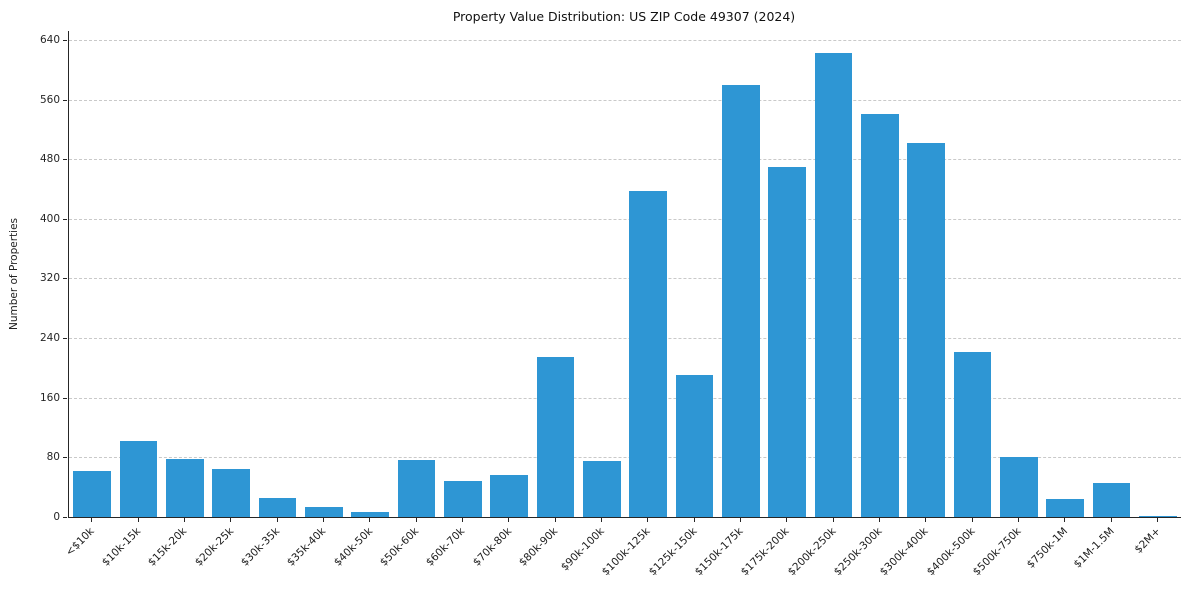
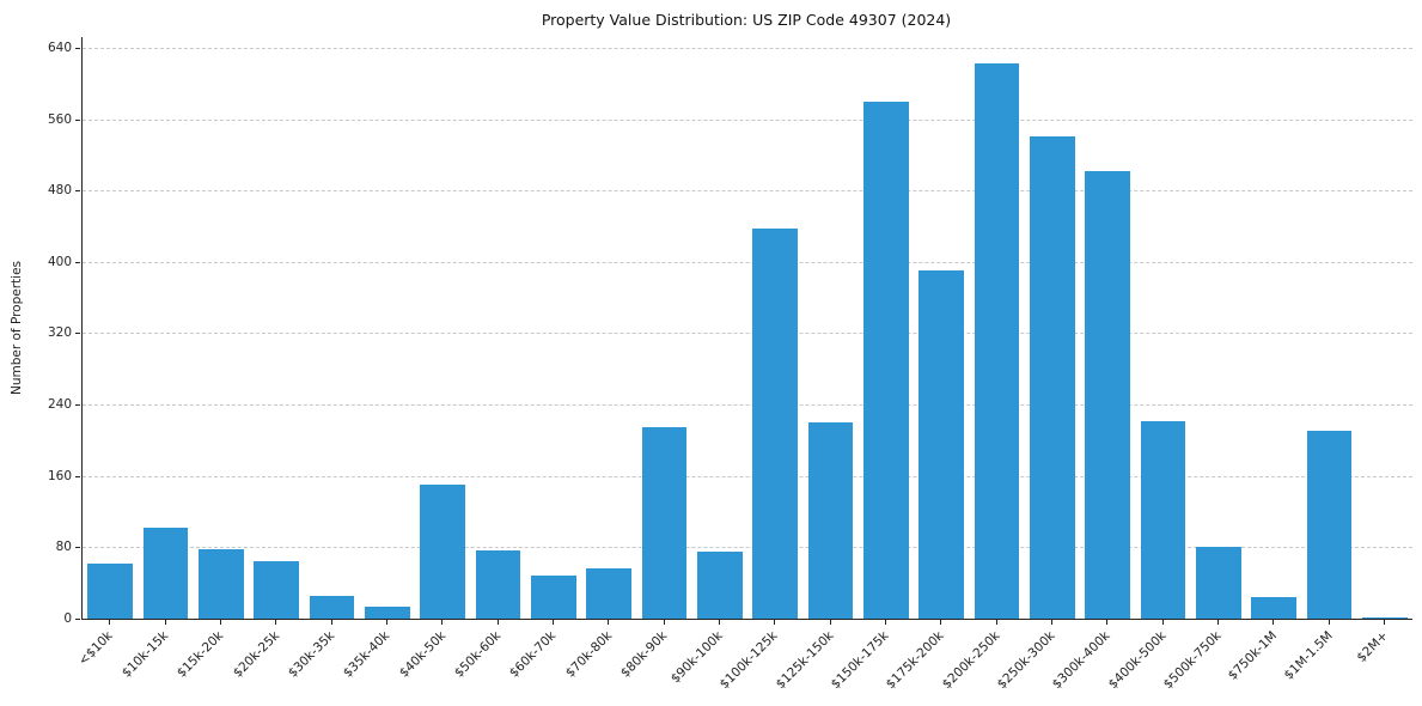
$40k-50k: 10 -> 150
$125k-150k: 190 -> 220
$175k-200k: 470 -> 390
$1M-1.5M: 50 -> 210
